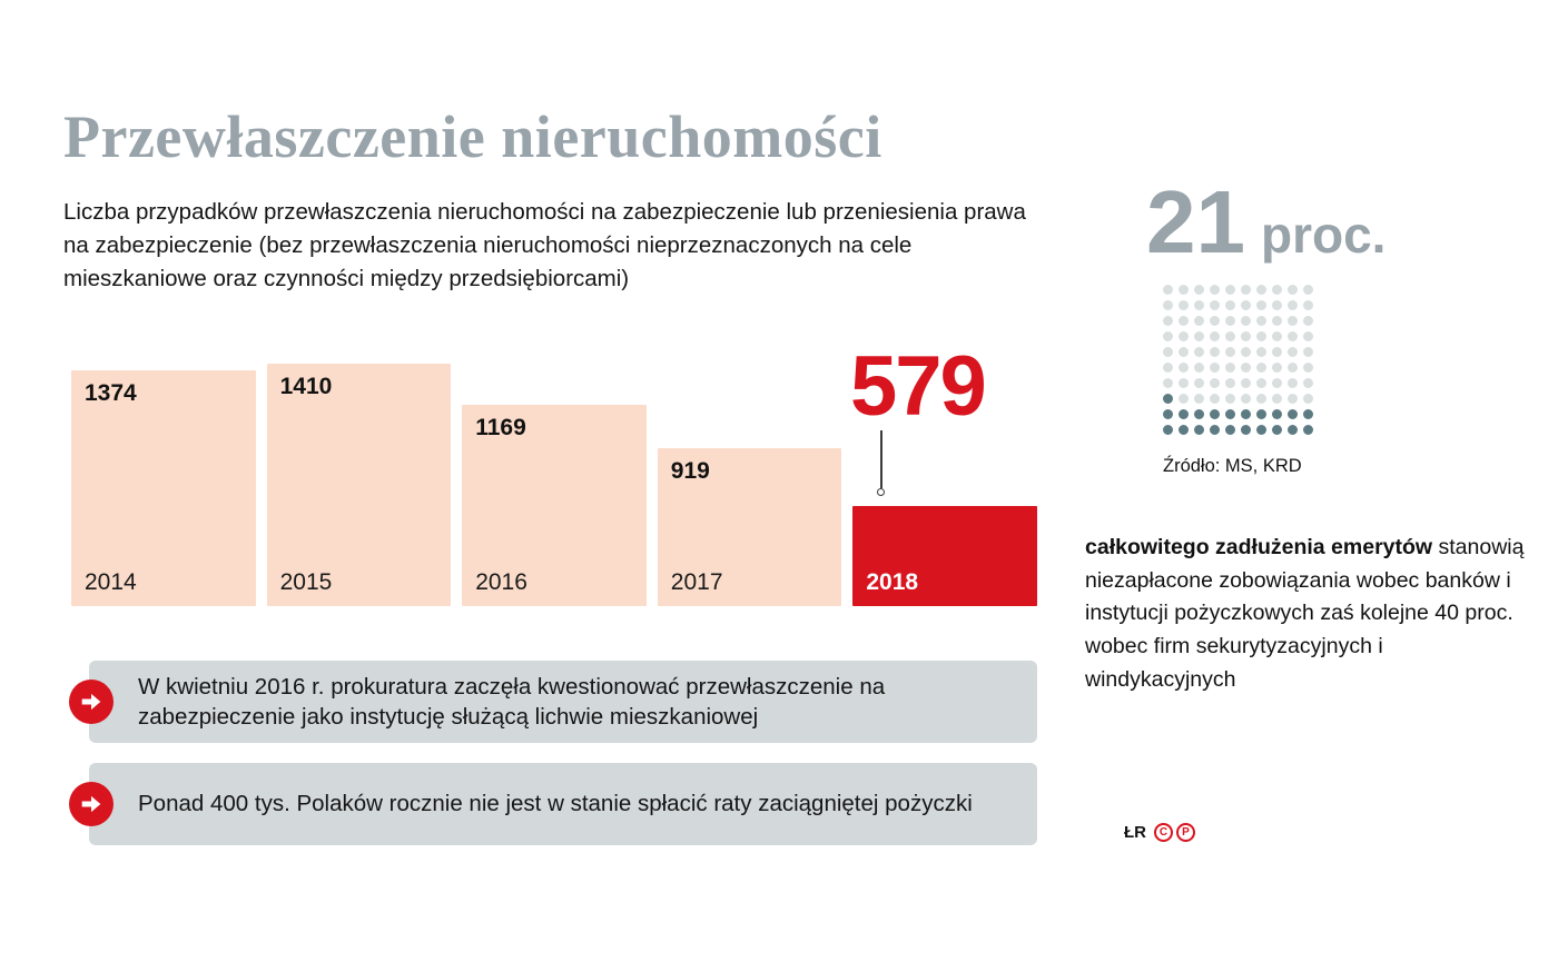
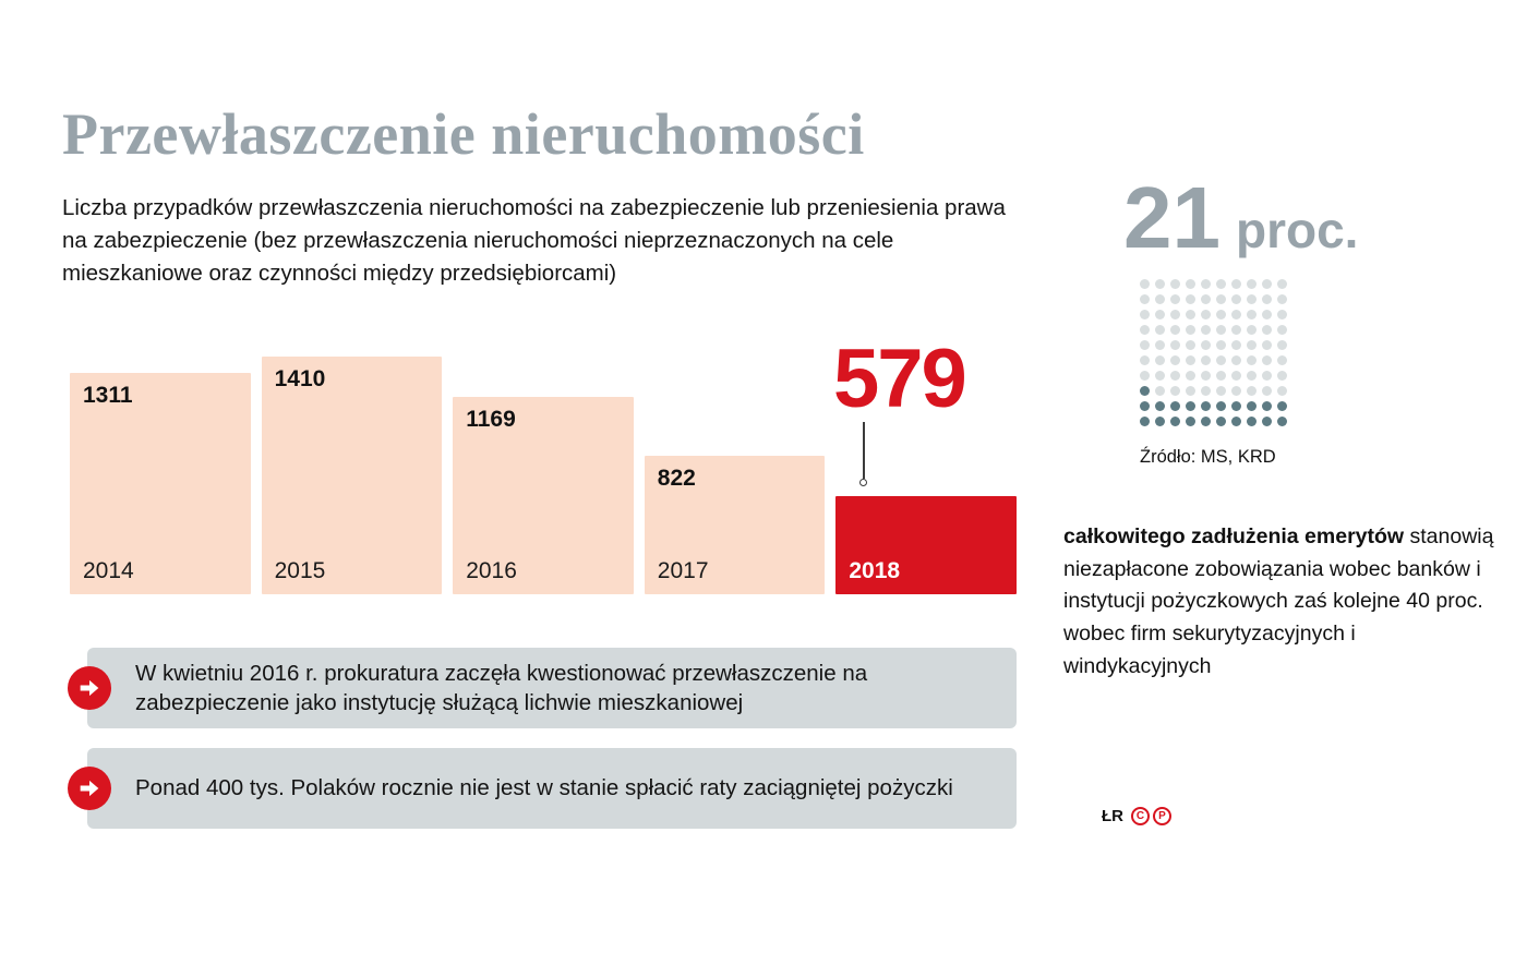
2014: 1374 -> 1311
2017: 919 -> 822
